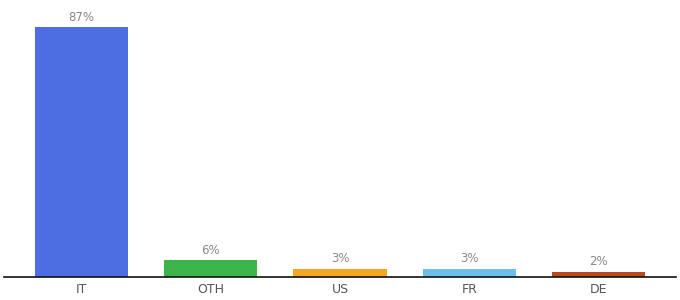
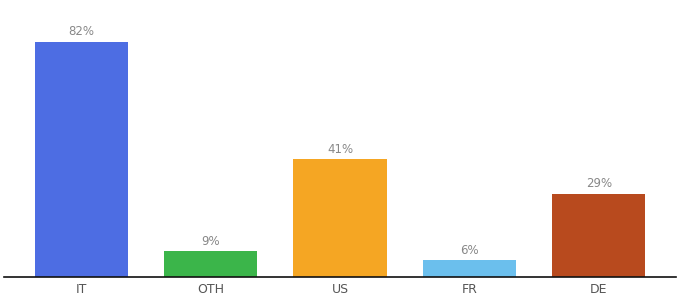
IT: 87% -> 82%
OTH: 6% -> 9%
US: 3% -> 41%
FR: 3% -> 6%
DE: 2% -> 29%
